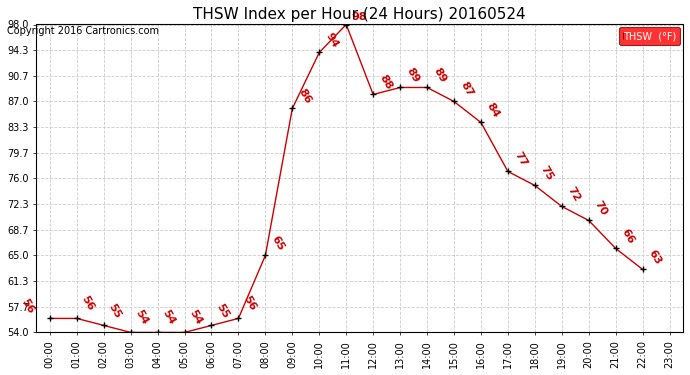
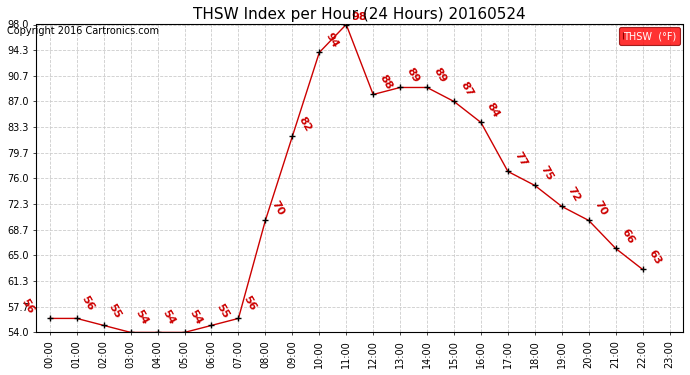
08:00: 65 -> 70
09:00: 86 -> 82
